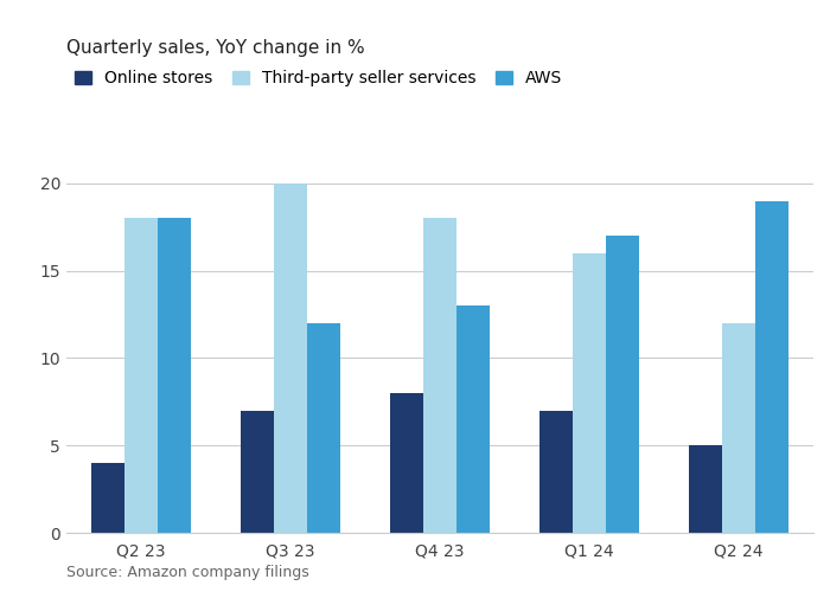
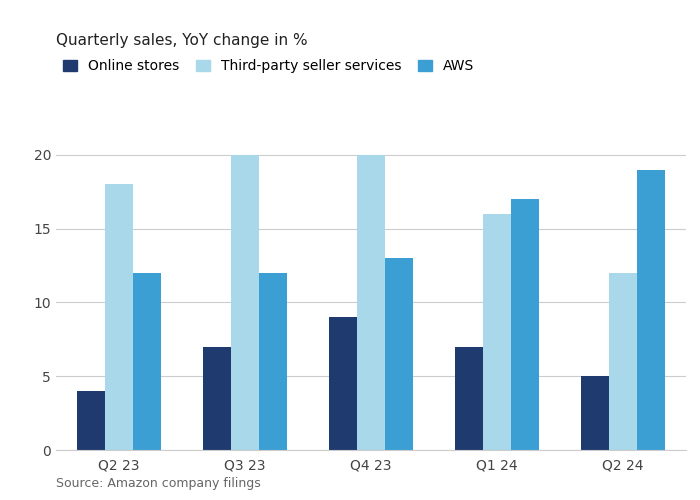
AWS/Q2 23: 18 -> 12
Online stores/Q4 23: 8 -> 9
Third-party seller services/Q4 23: 18 -> 20
